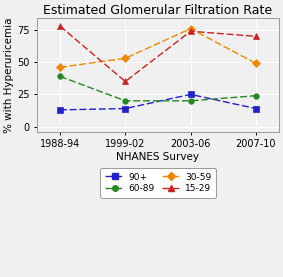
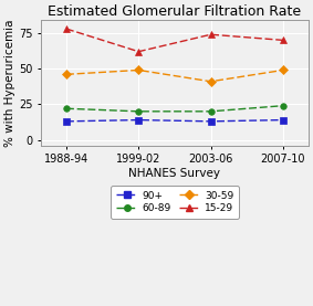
60-89/1988-94: 39 -> 22
30-59/1999-02: 53 -> 49
15-29/1999-02: 35 -> 62
90+/2003-06: 25 -> 13
30-59/2003-06: 76 -> 41
